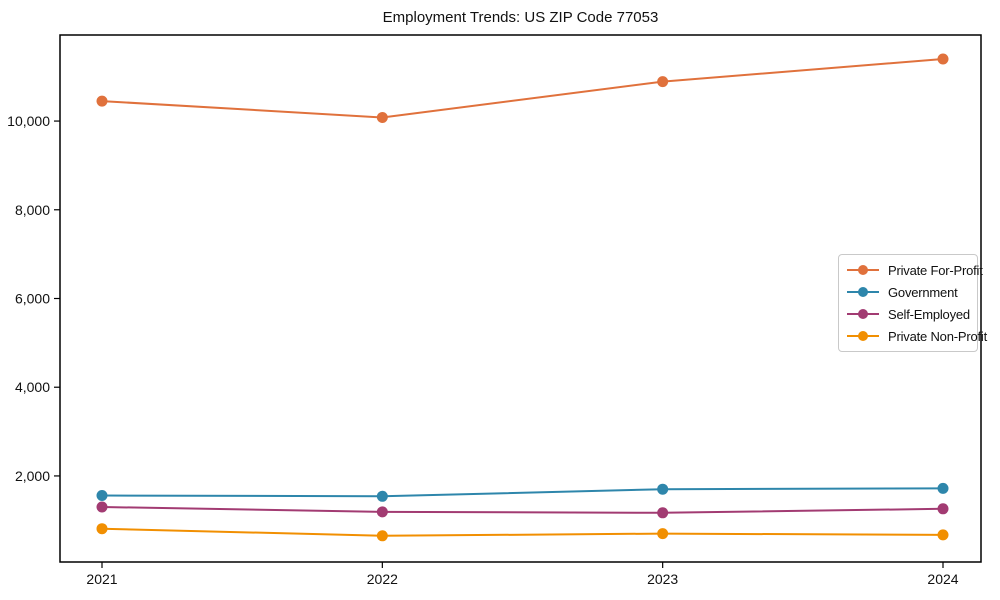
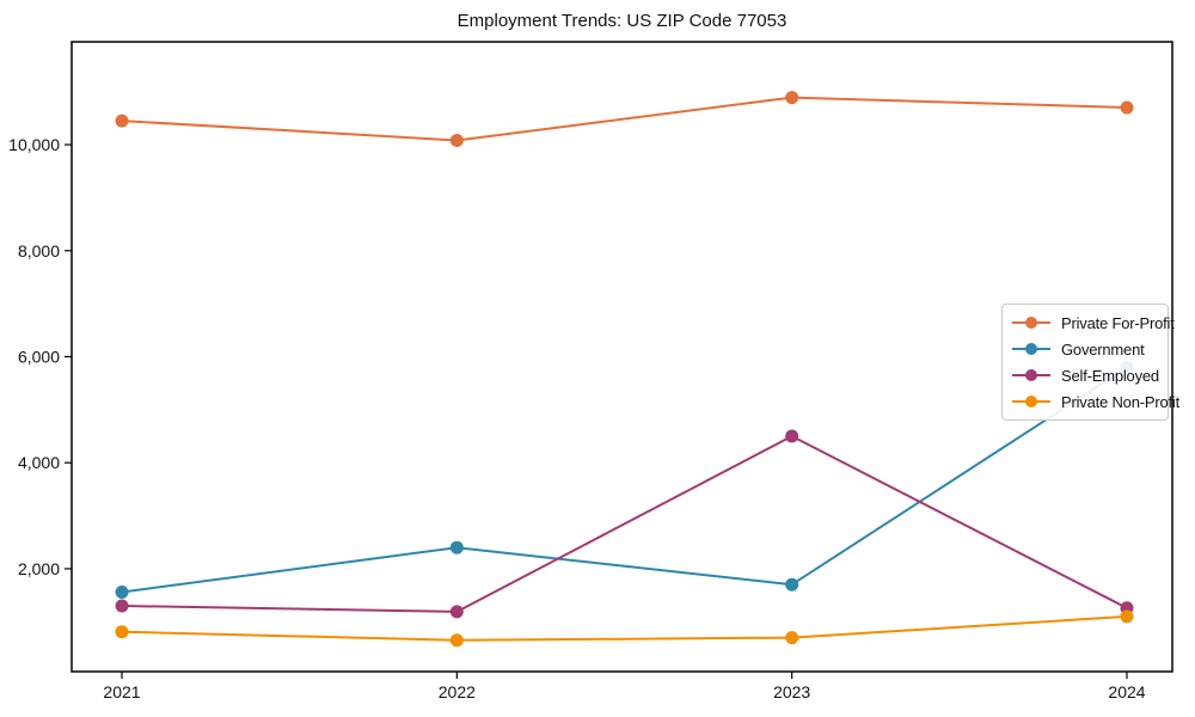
Government/2022: 1500 -> 2400
Self-Employed/2023: 1200 -> 4500
Private For-Profit/2024: 11400 -> 10700
Government/2024: 1700 -> 5800
Private Non-Profit/2024: 700 -> 1100
